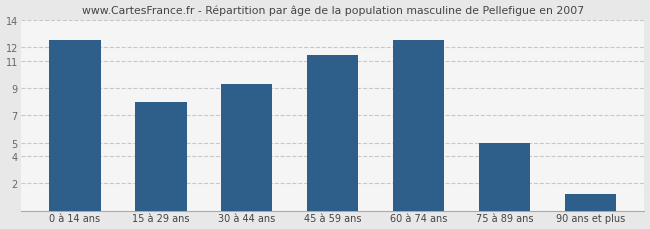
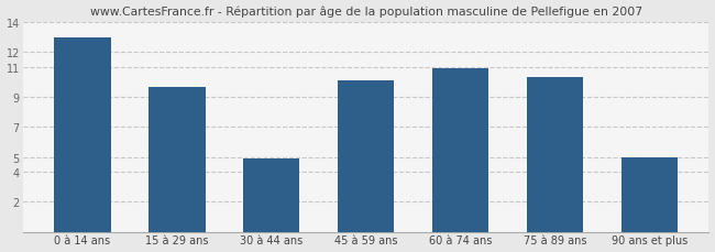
0 à 14 ans: 12.5 -> 13.0
15 à 29 ans: 8.0 -> 9.7
30 à 44 ans: 9.3 -> 4.9
45 à 59 ans: 11.4 -> 10.1
60 à 74 ans: 12.5 -> 10.9
75 à 89 ans: 5.0 -> 10.3
90 ans et plus: 1.2 -> 5.0
